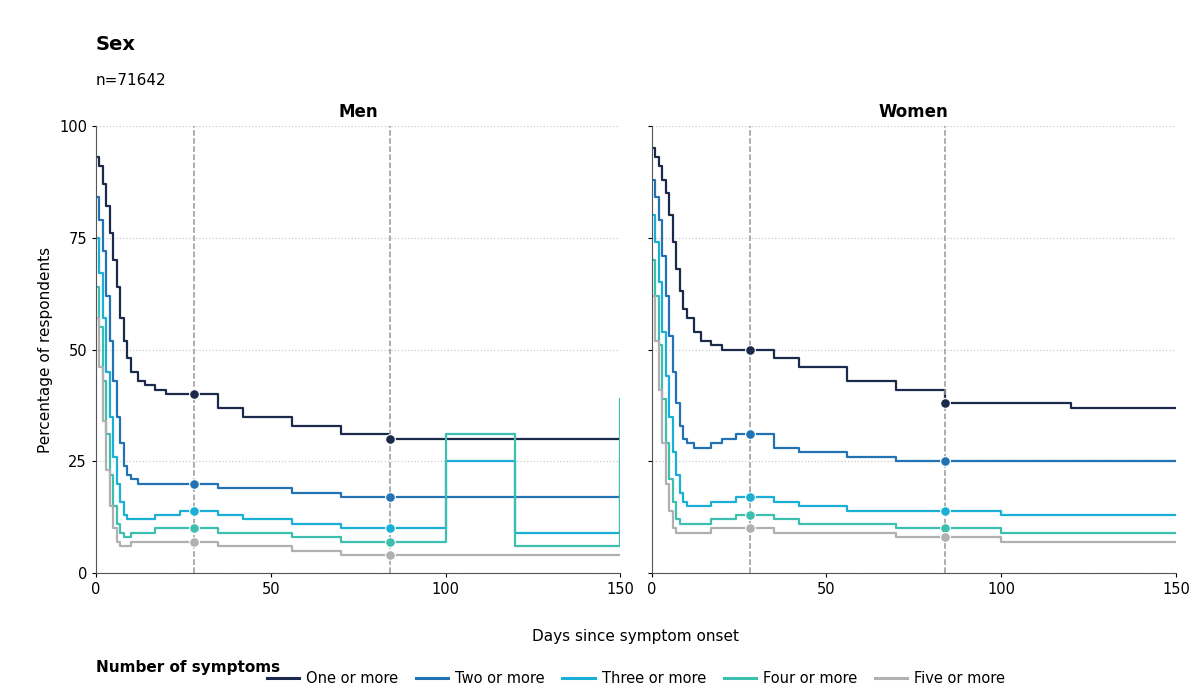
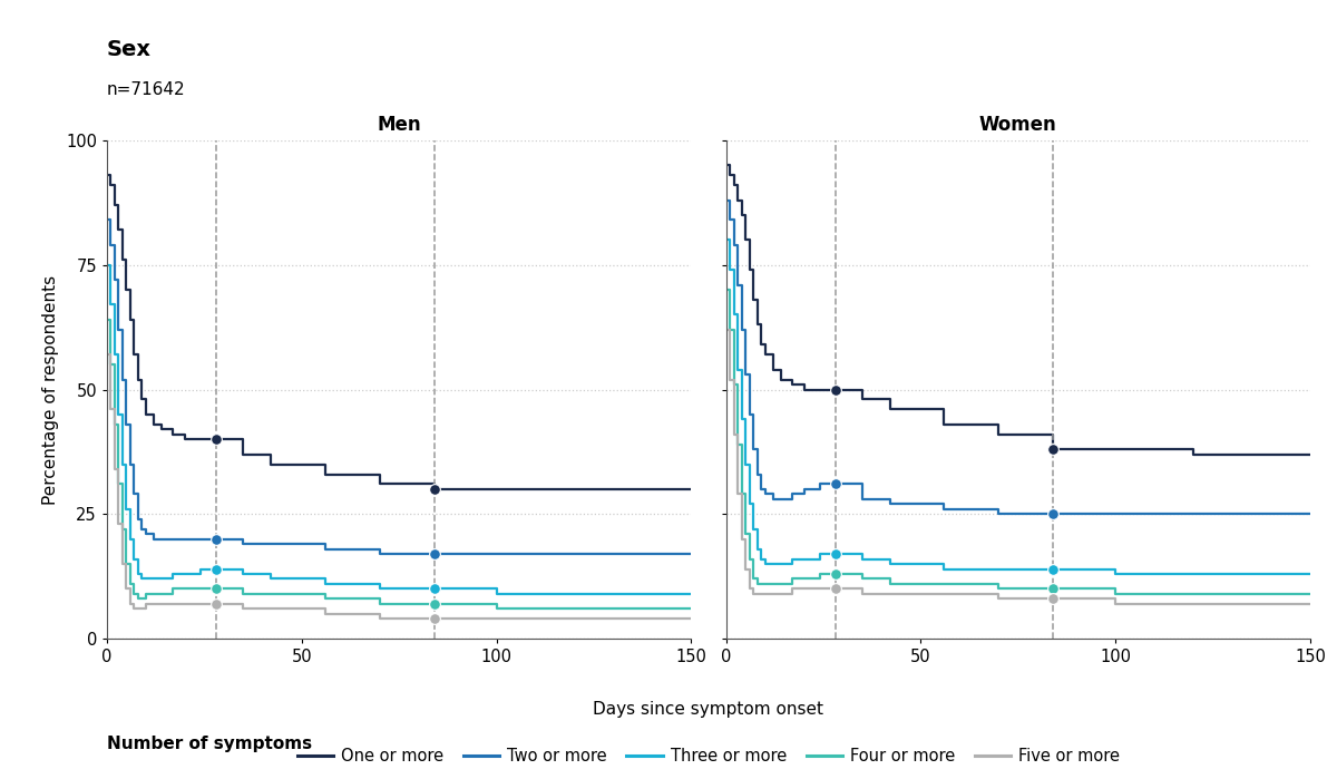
Men/Three or more/100: 25 -> 9
Men/Four or more/100: 31 -> 6
Men/Three or more/150: 25 -> 9
Men/Four or more/150: 39 -> 6
